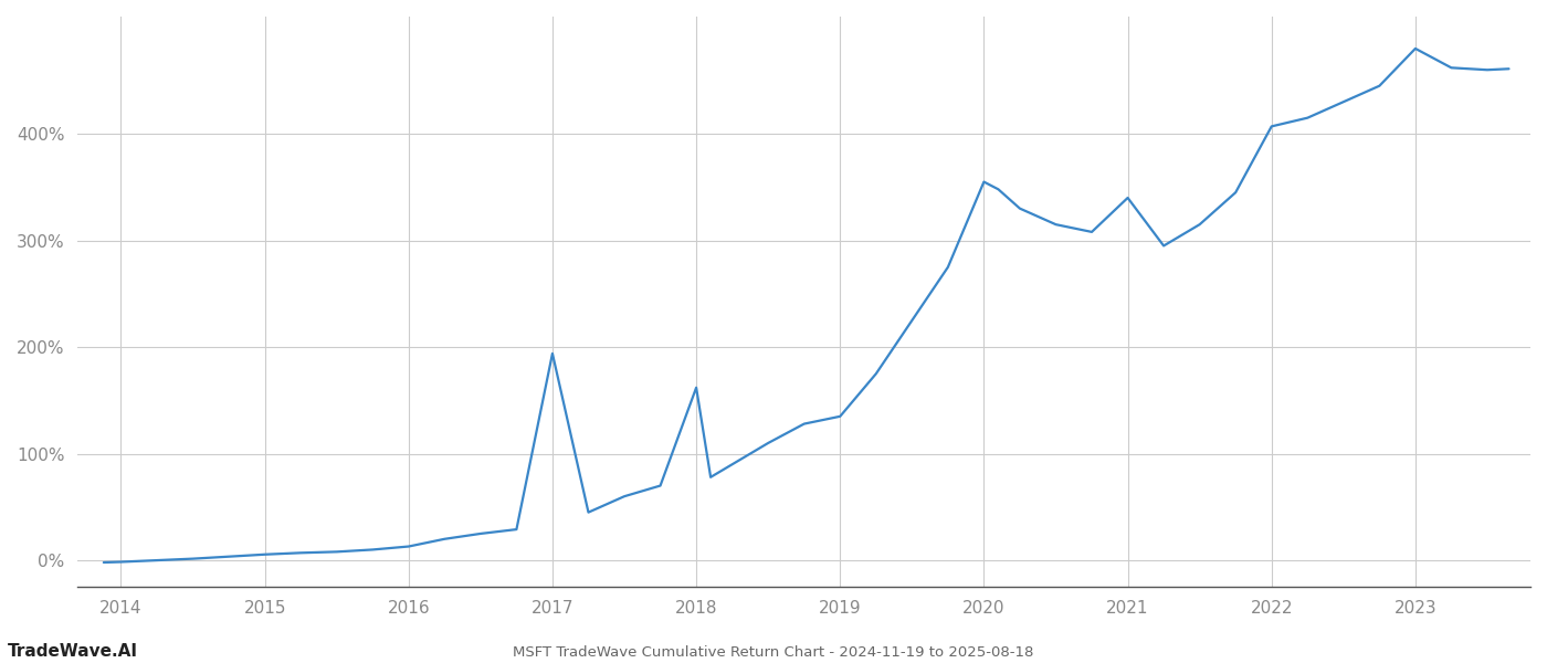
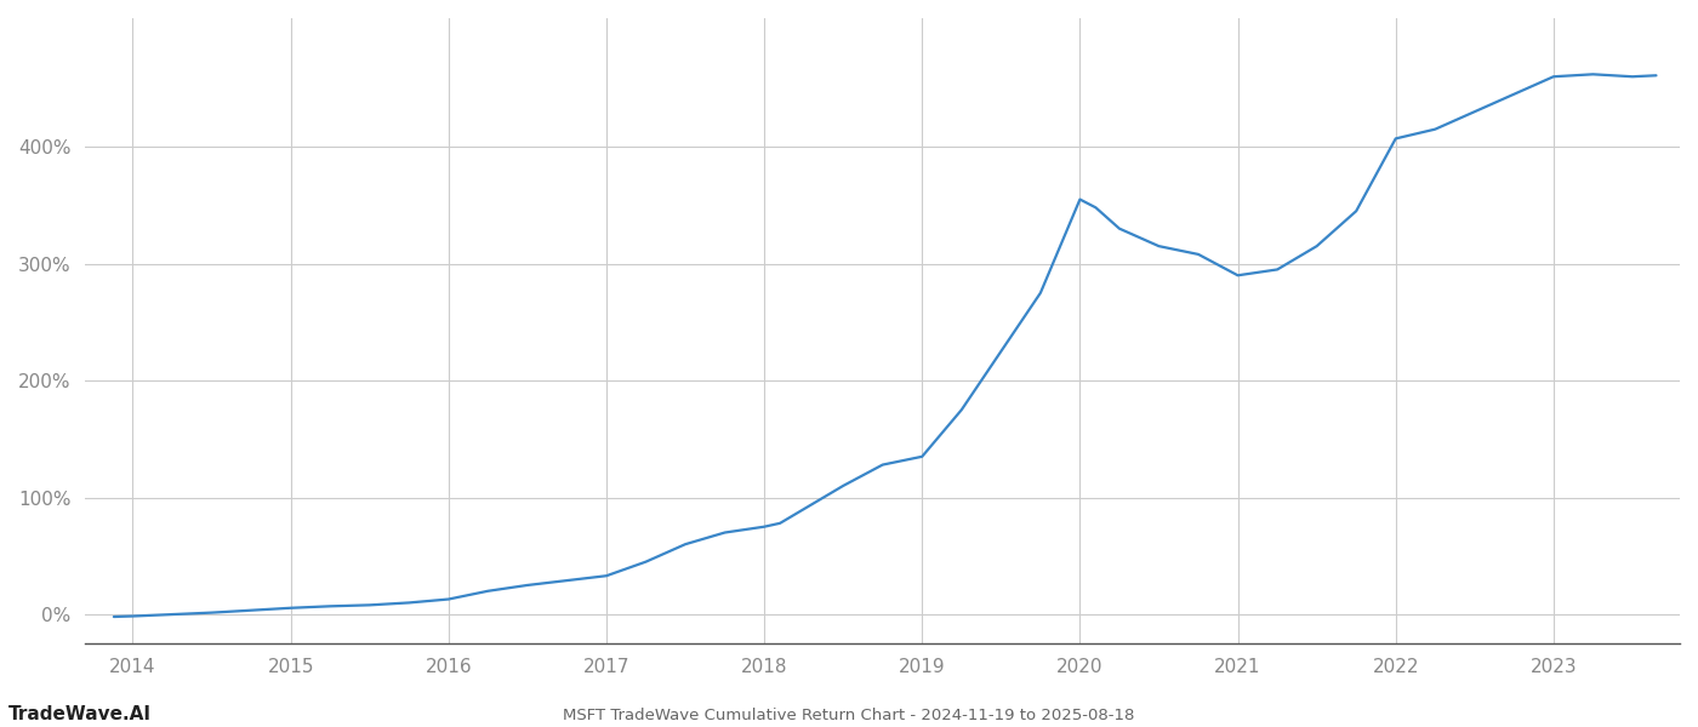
2017: 194% -> 33%
2018: 162% -> 75%
2021: 340% -> 290%
2023: 480% -> 460%
